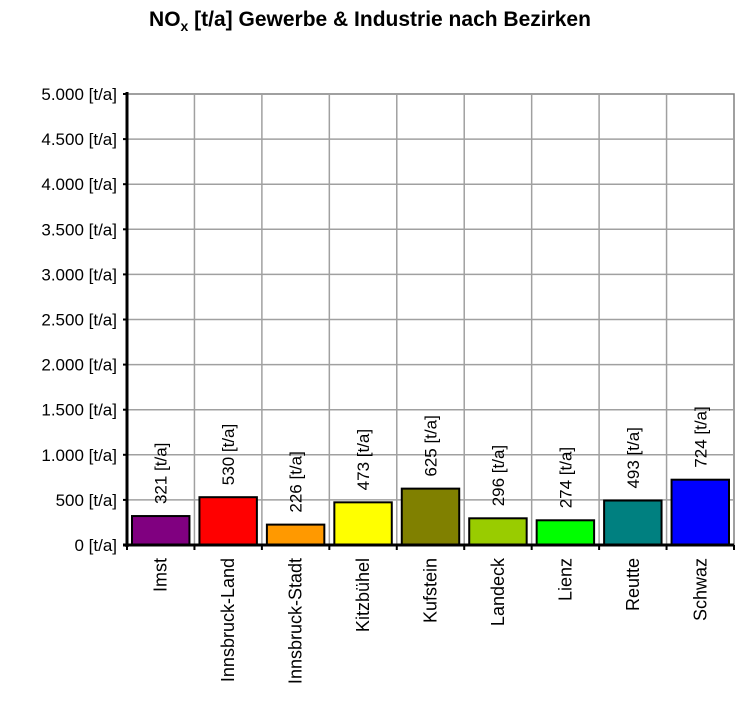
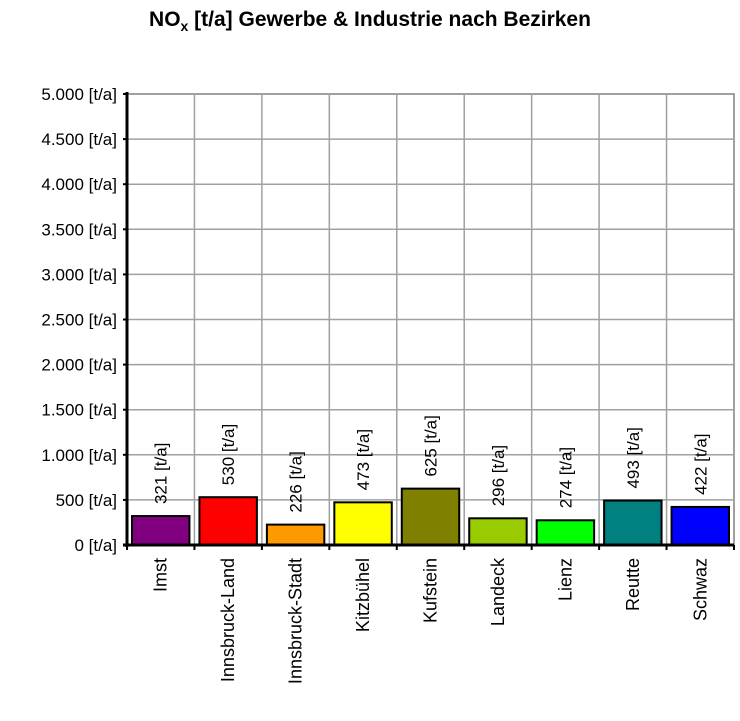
Schwaz: 724 -> 422
